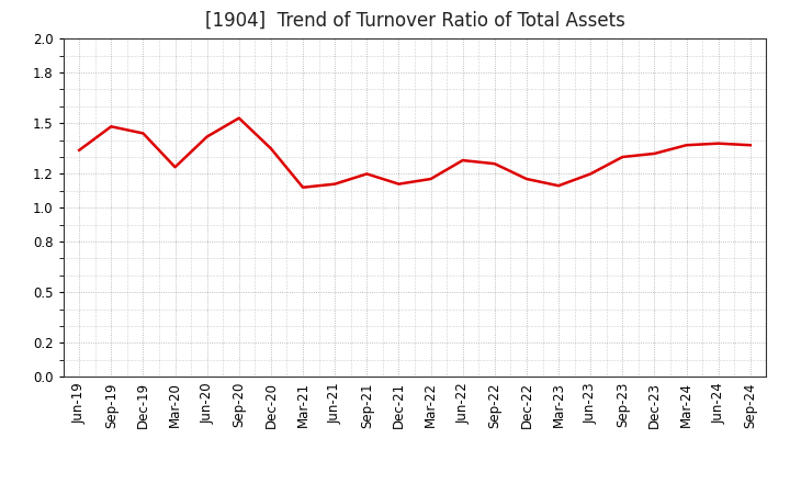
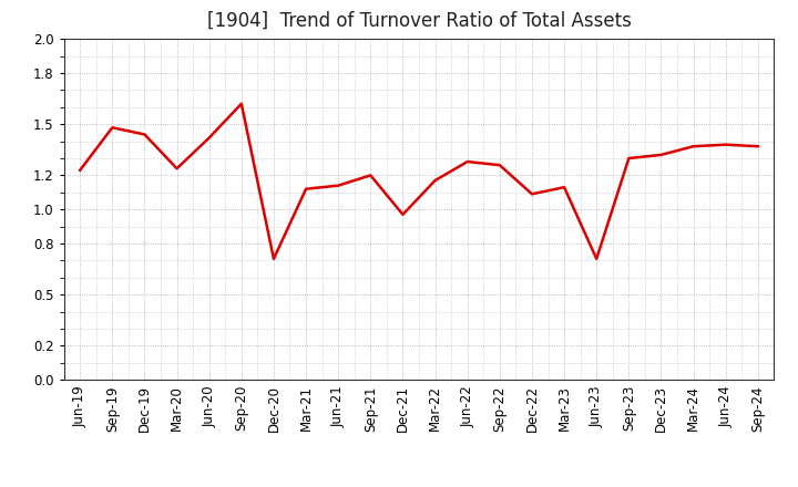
Jun-19: 1.34 -> 1.23
Sep-20: 1.53 -> 1.62
Dec-20: 1.35 -> 0.71
Dec-21: 1.14 -> 0.97
Dec-22: 1.17 -> 1.09
Jun-23: 1.20 -> 0.71
